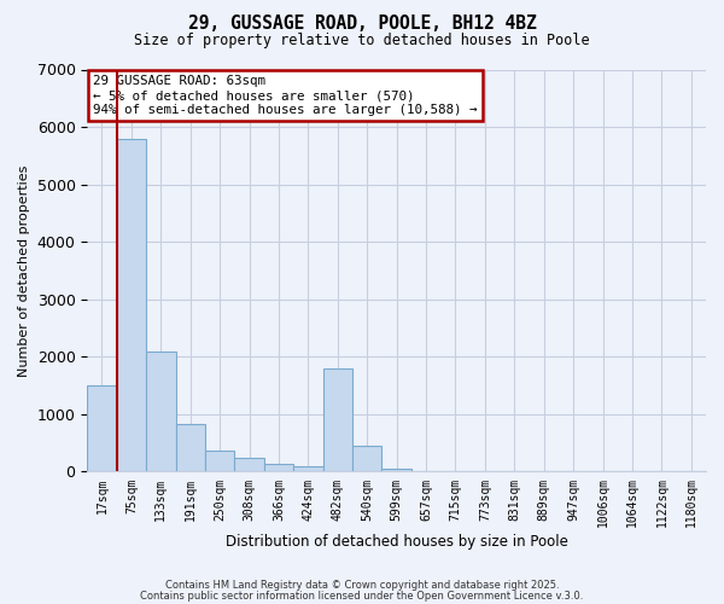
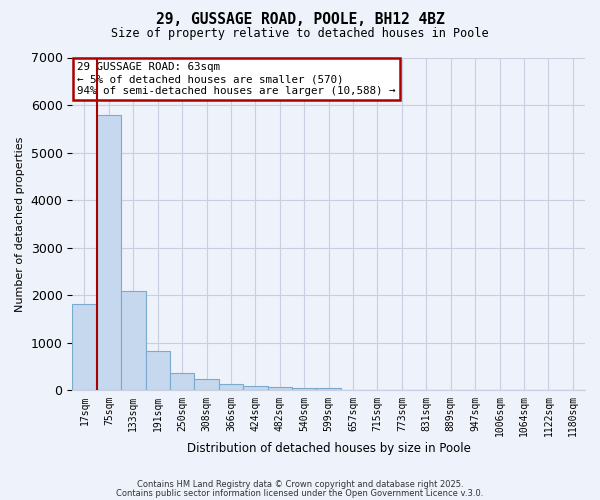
17sqm: 1500 -> 1820
482sqm: 1800 -> 80
540sqm: 450 -> 60
